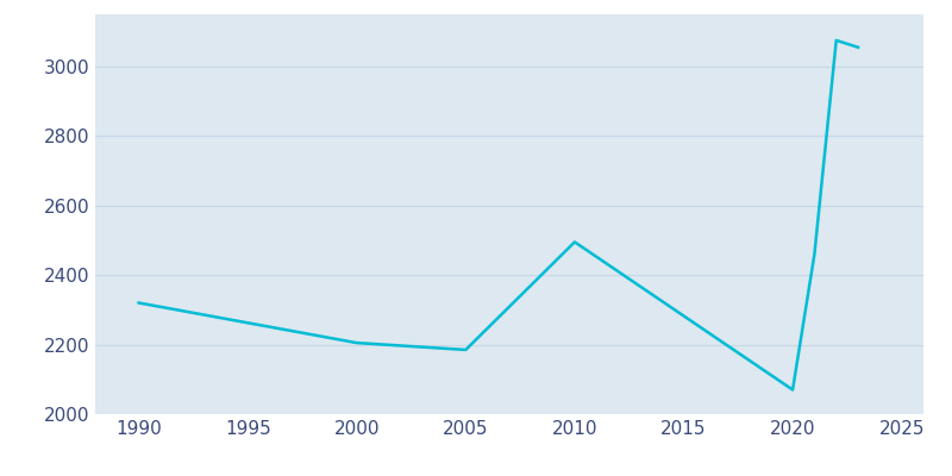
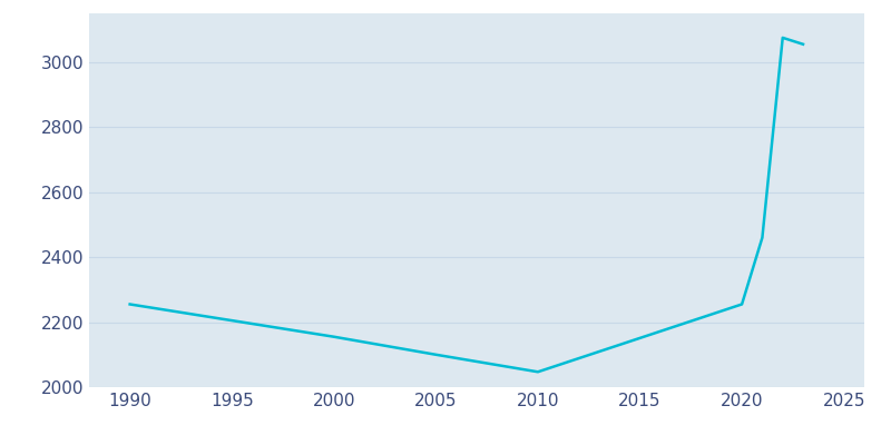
1990: 2320 -> 2255
2000: 2205 -> 2155
2005: 2185 -> 2100
2010: 2495 -> 2047
2020: 2070 -> 2255
